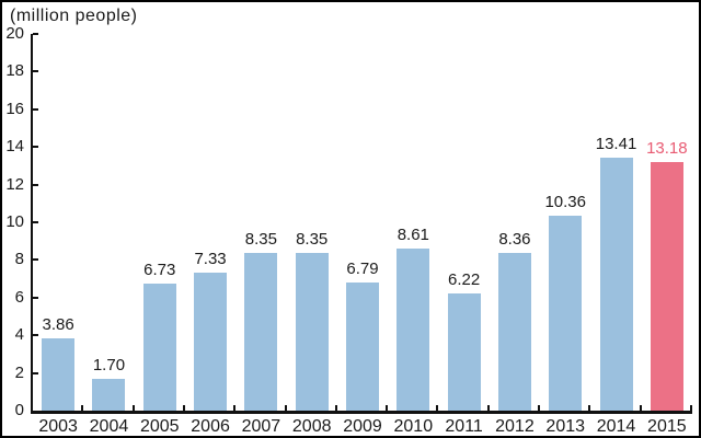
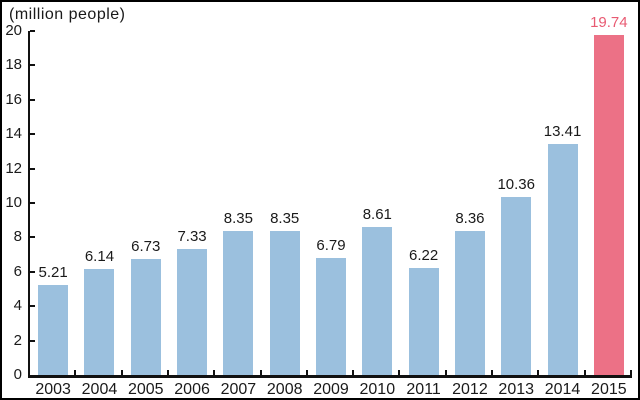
2003: 3.86 -> 5.21
2004: 1.70 -> 6.14
2015: 13.18 -> 19.74
